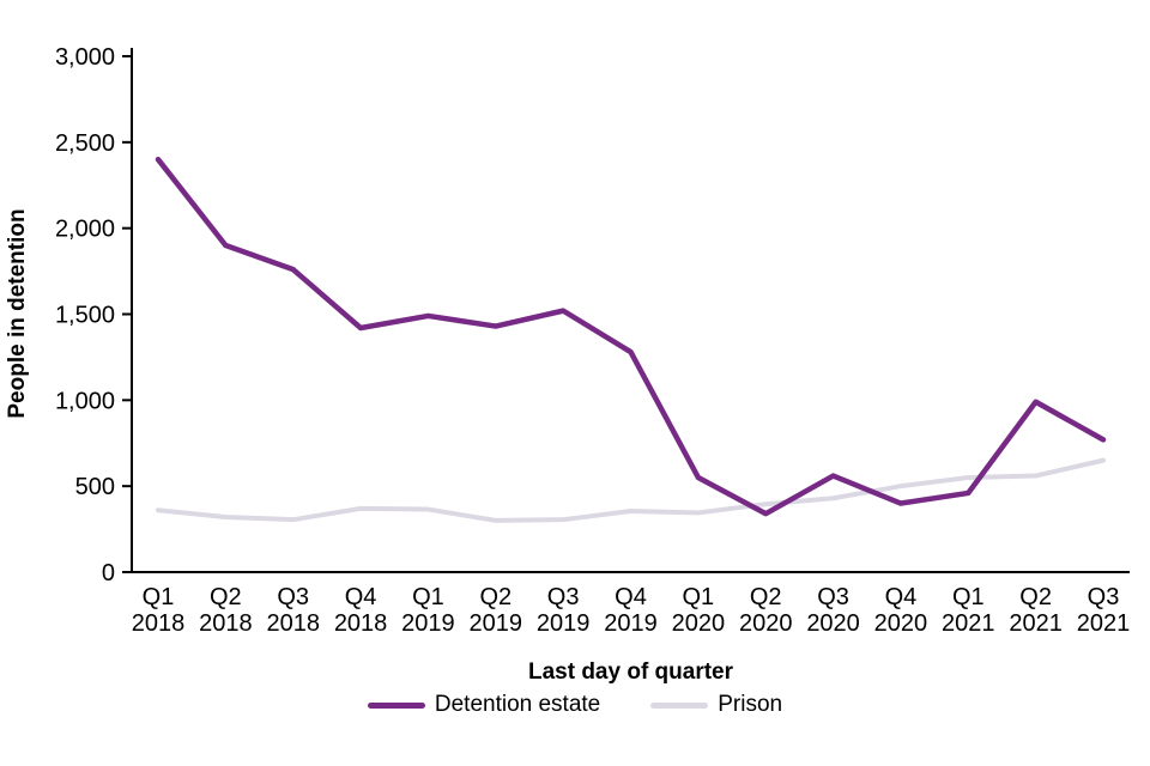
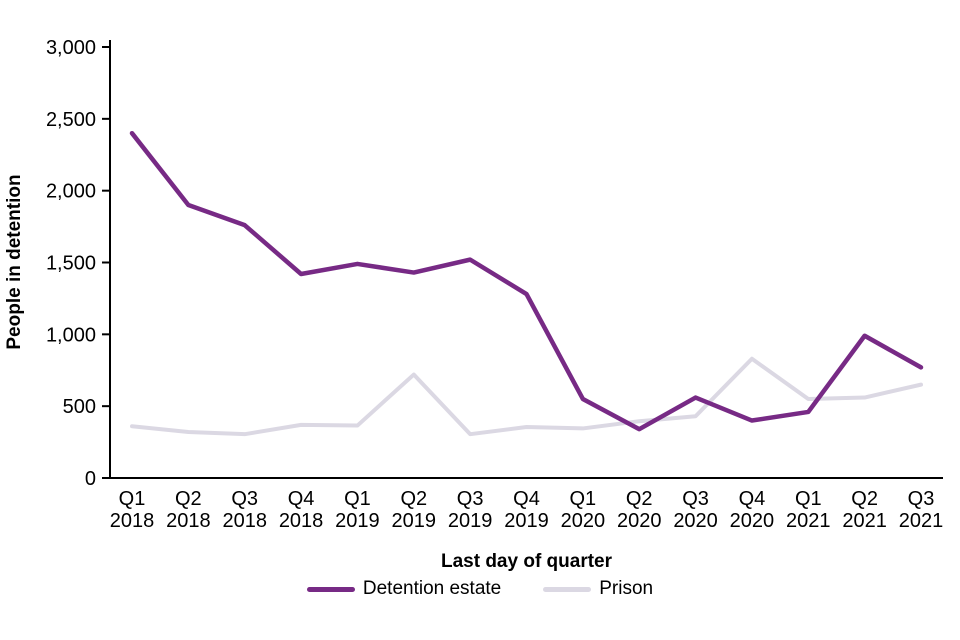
Prison/Q2 2019: 300 -> 720
Prison/Q4 2020: 500 -> 830
